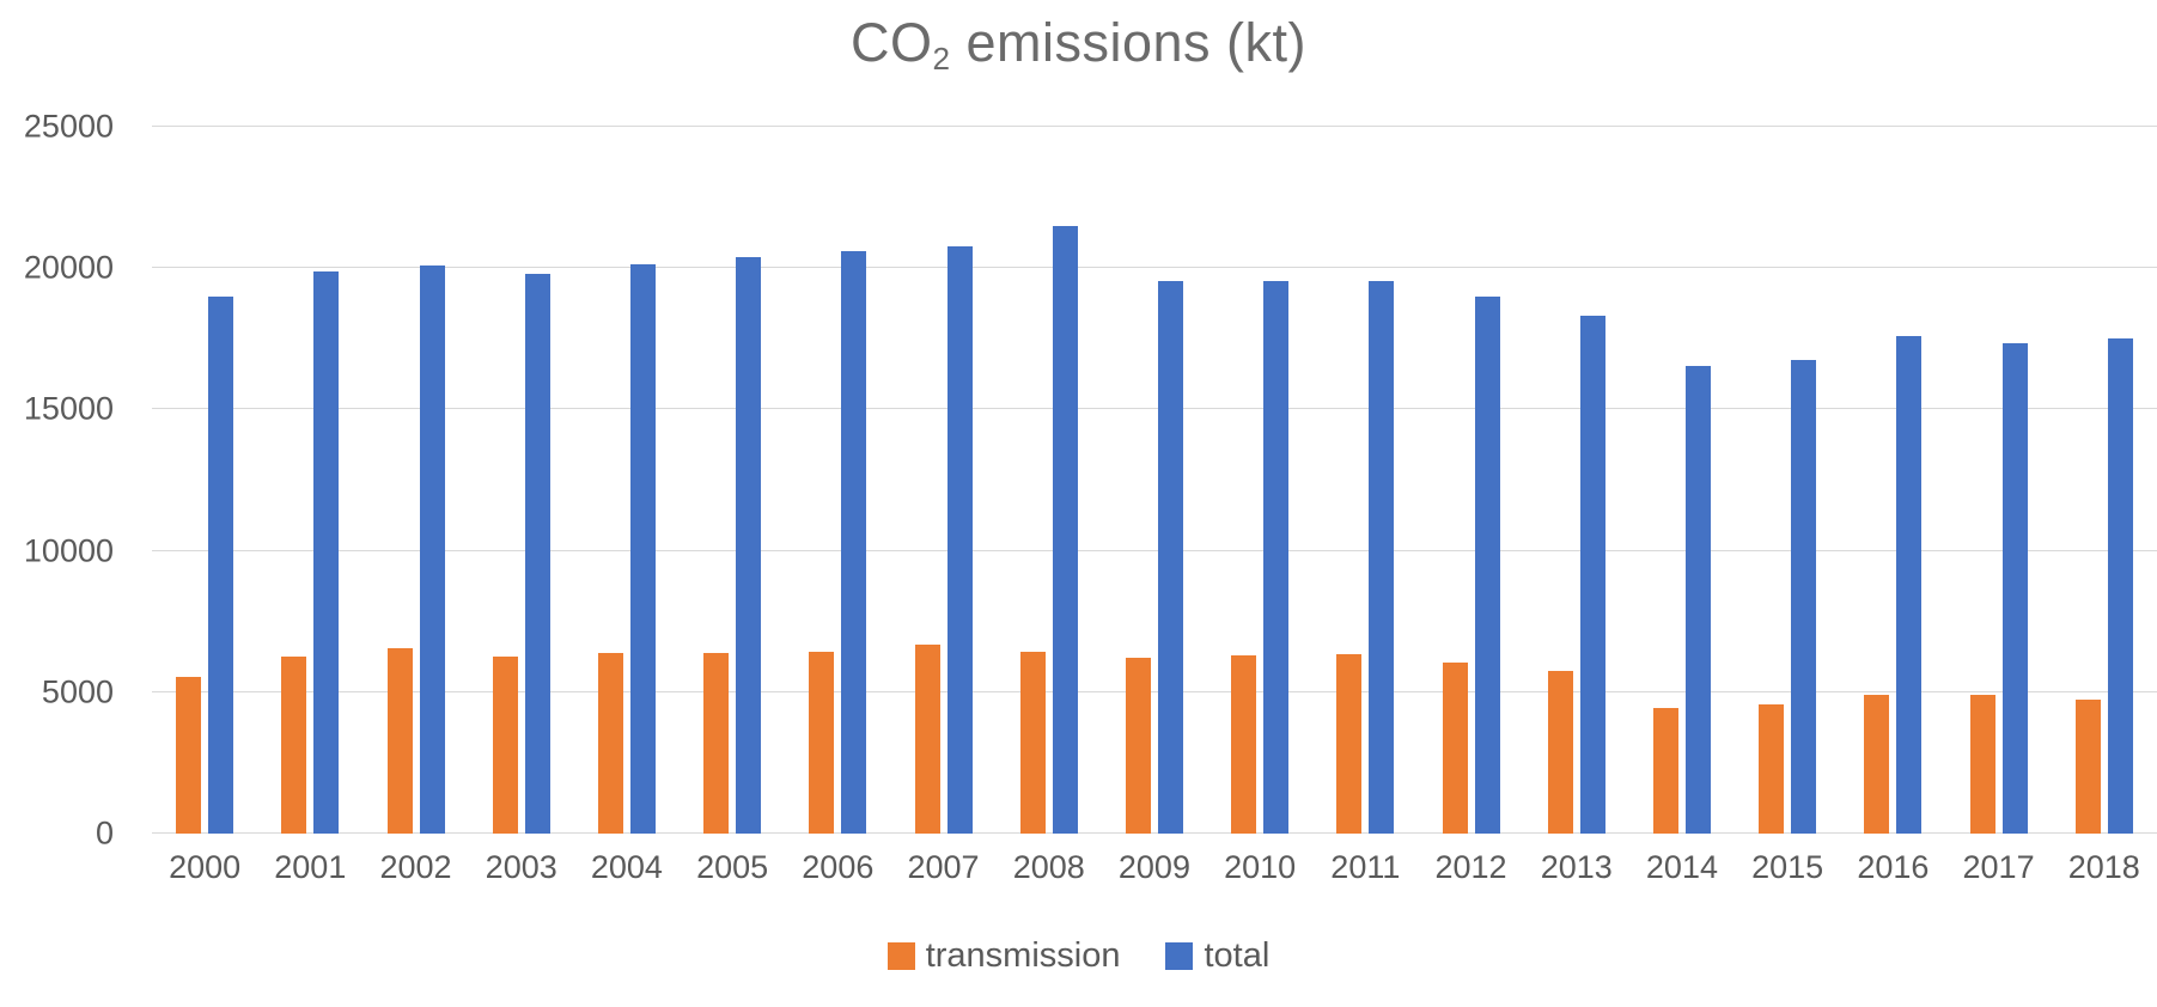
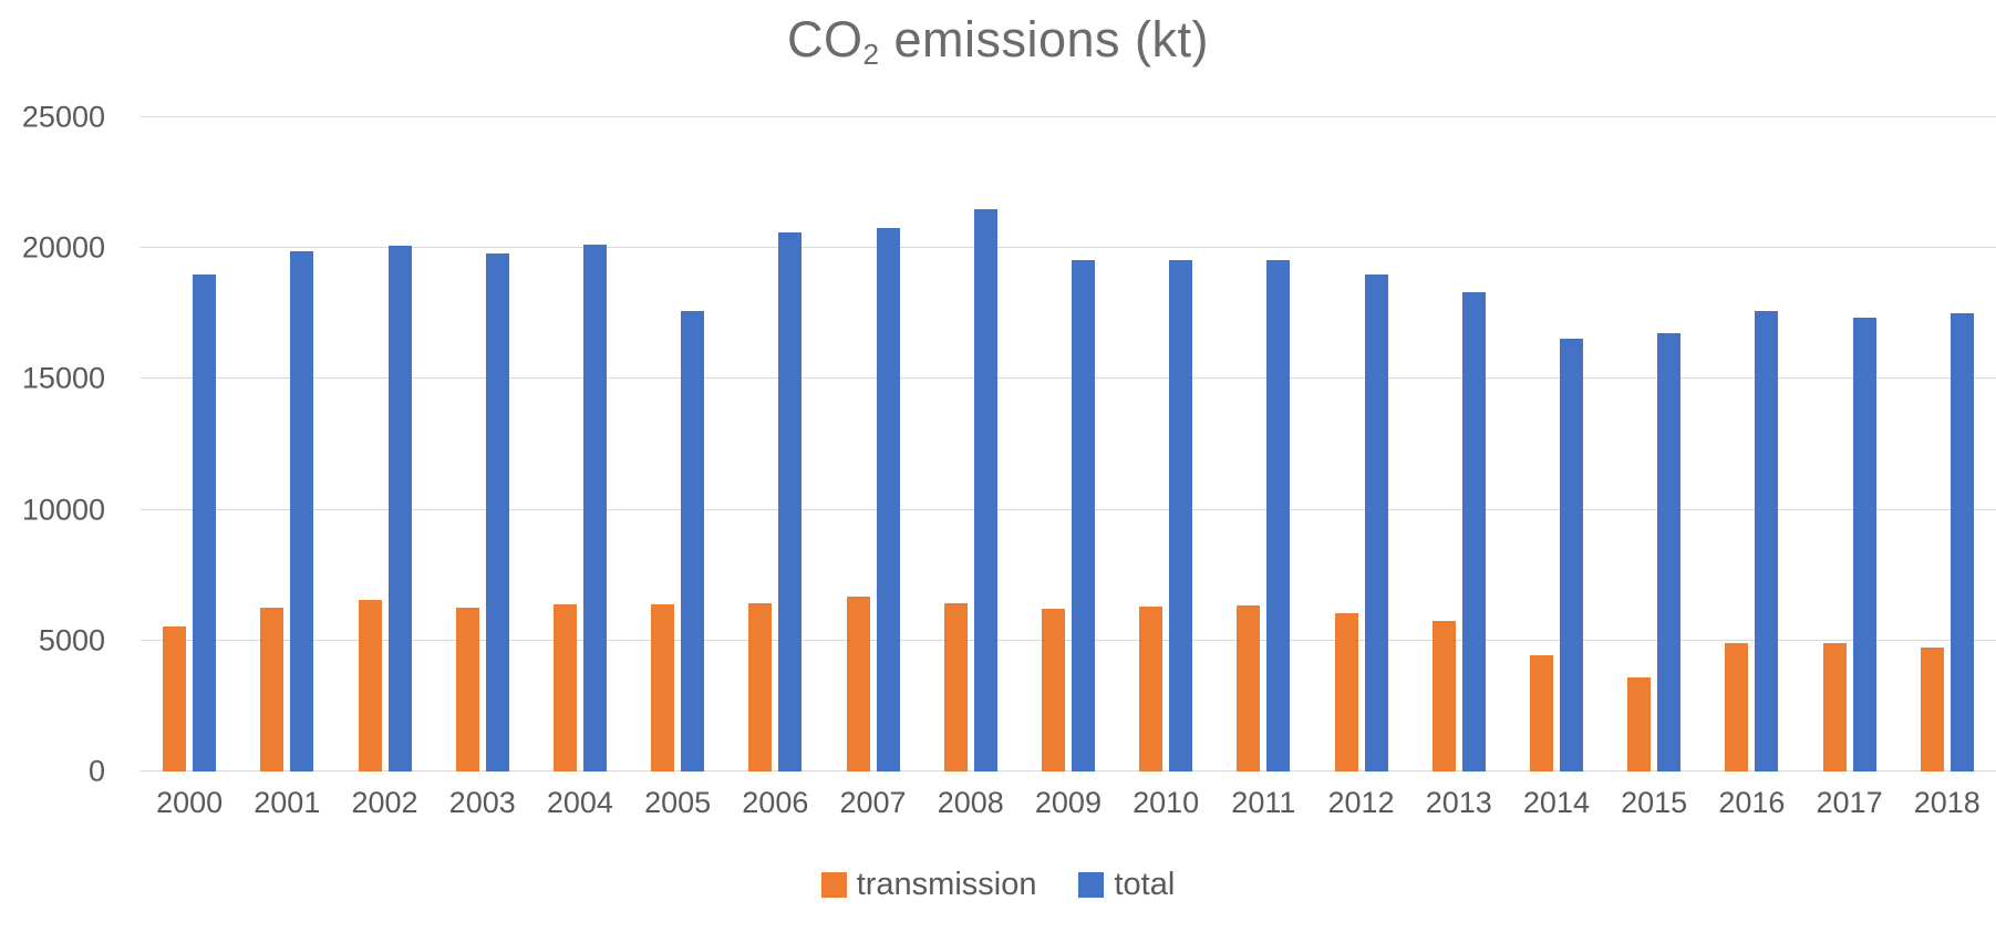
total/2005: 20400 -> 17600
transmission/2015: 4600 -> 3600
